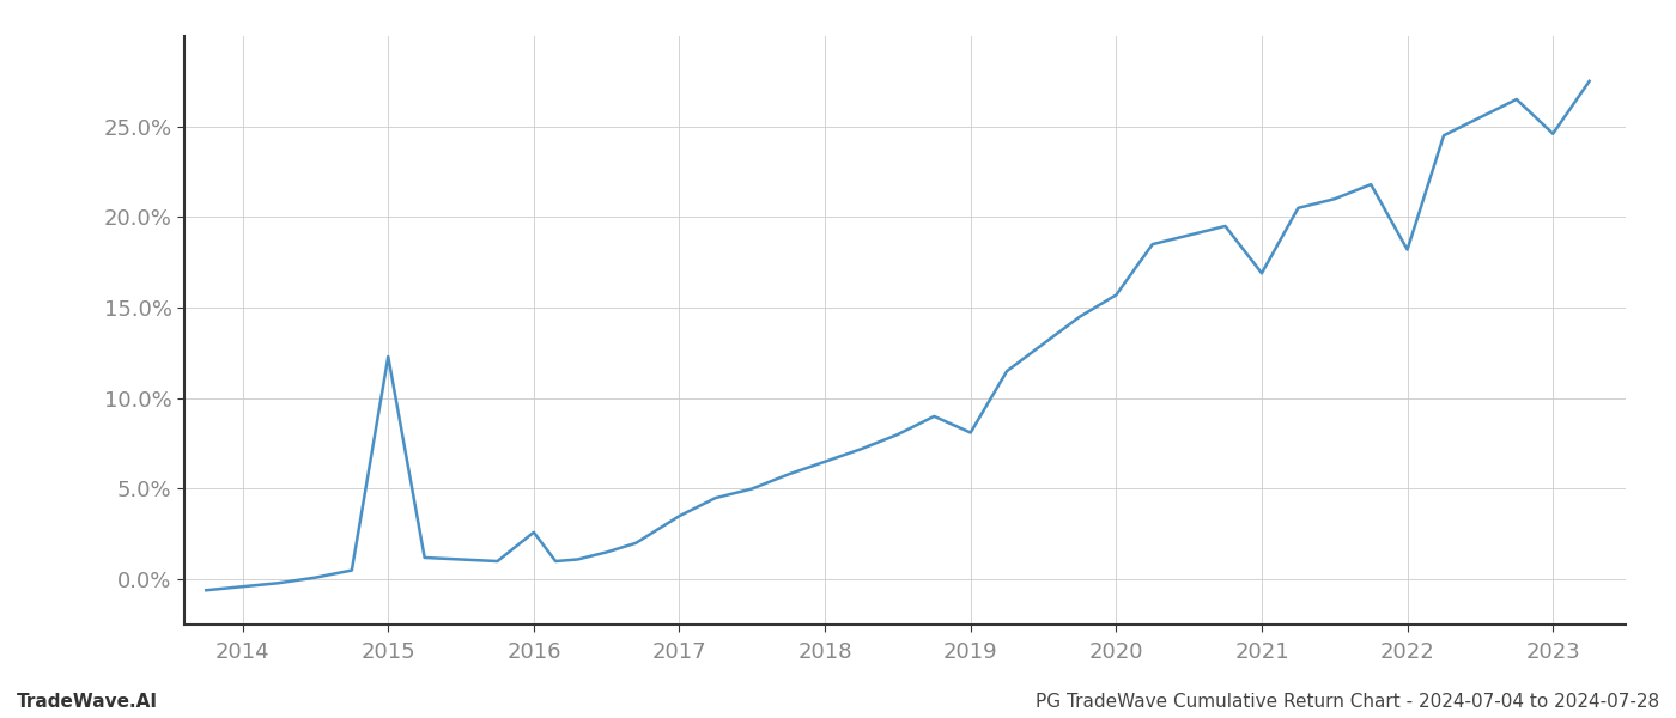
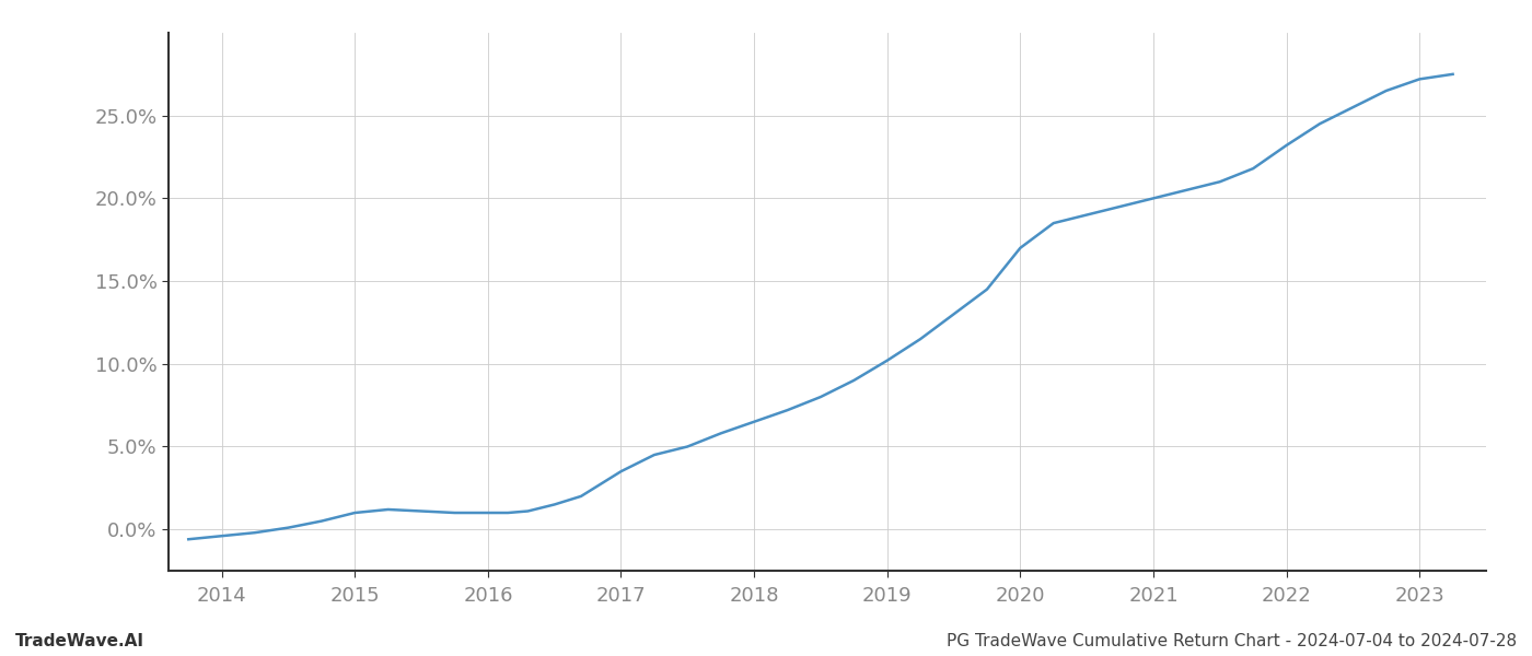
2015: 12.3% -> 1.0%
2016: 2.6% -> 1.0%
2019: 8.1% -> 10.2%
2020: 15.7% -> 17.0%
2021: 16.9% -> 20.0%
2022: 18.2% -> 23.2%
2023: 24.6% -> 27.2%
